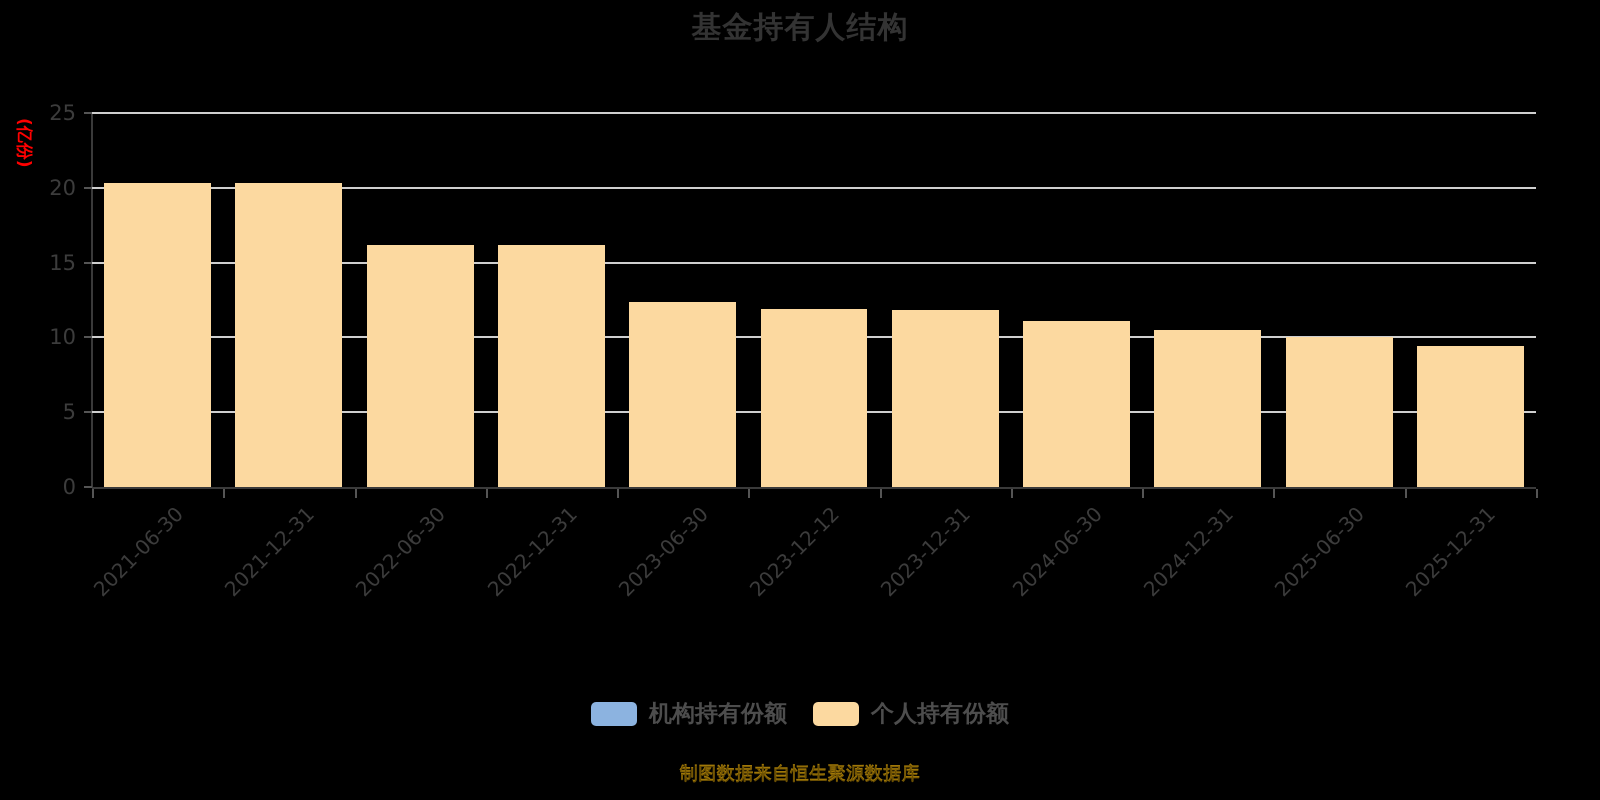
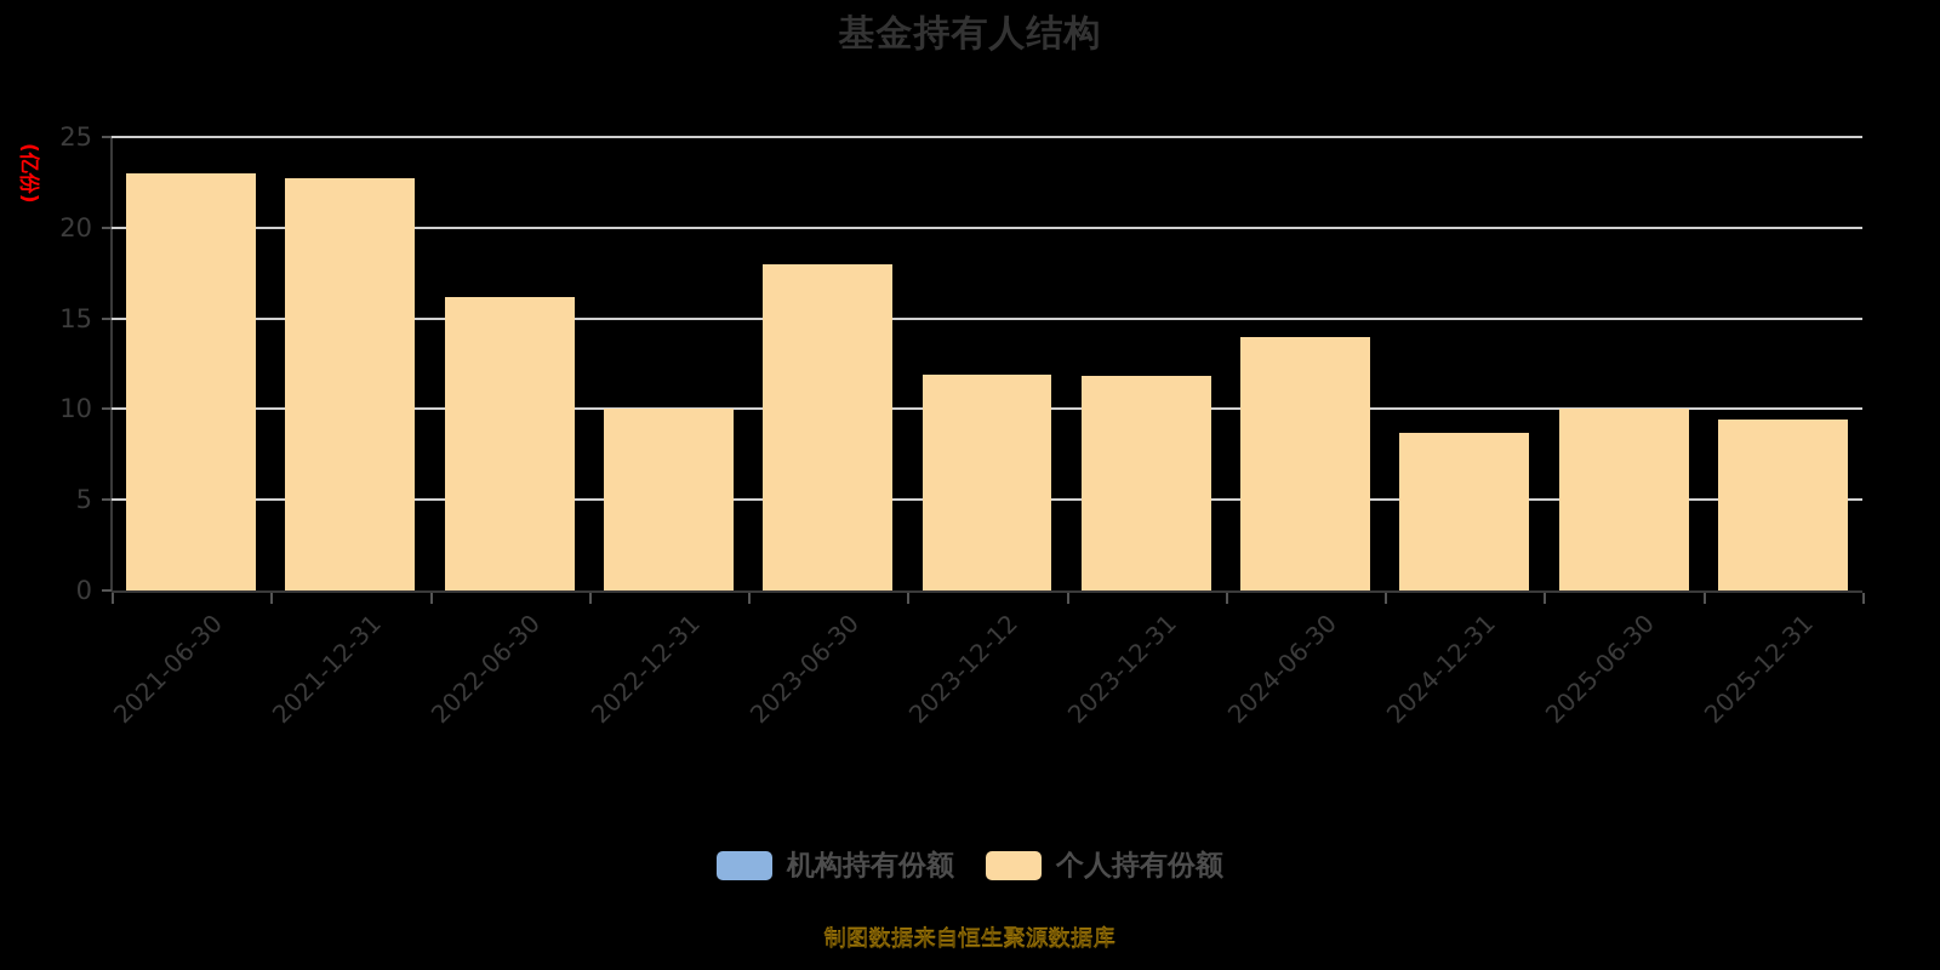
个人持有份额/2021-06-30: 20.3 -> 23.0
个人持有份额/2021-12-31: 20.3 -> 22.7
个人持有份额/2022-12-31: 16.2 -> 10.0
个人持有份额/2023-06-30: 12.4 -> 18.0
个人持有份额/2024-06-30: 11.1 -> 14.0
个人持有份额/2024-12-31: 10.5 -> 8.7
